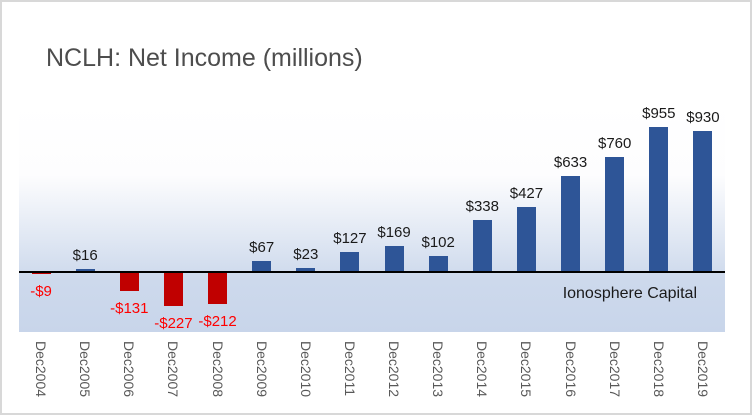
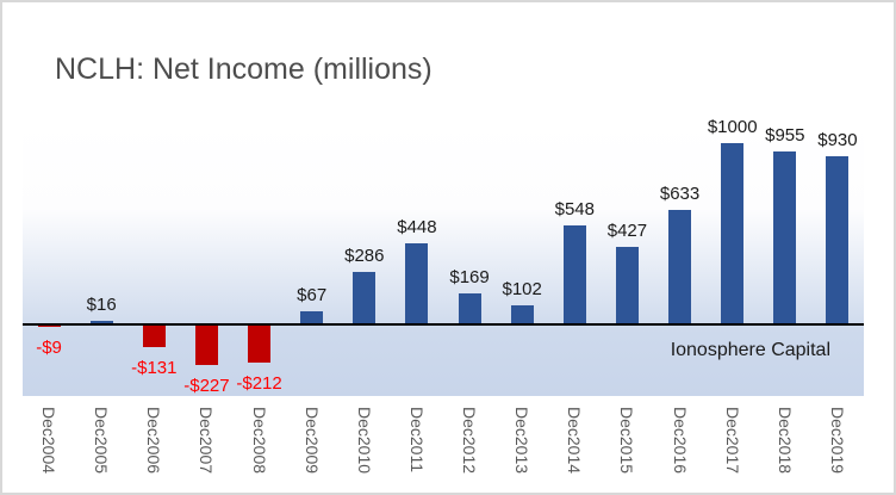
Dec2010: $23 -> $286
Dec2011: $127 -> $448
Dec2014: $338 -> $548
Dec2017: $760 -> $1000
